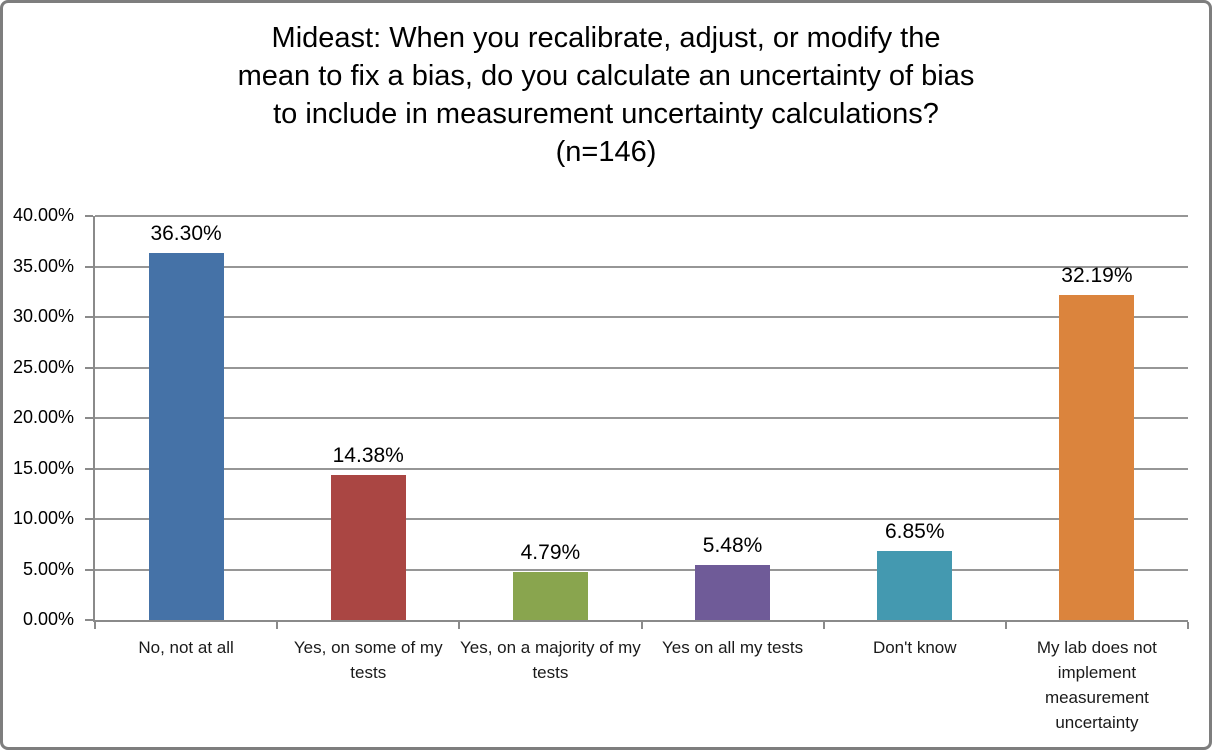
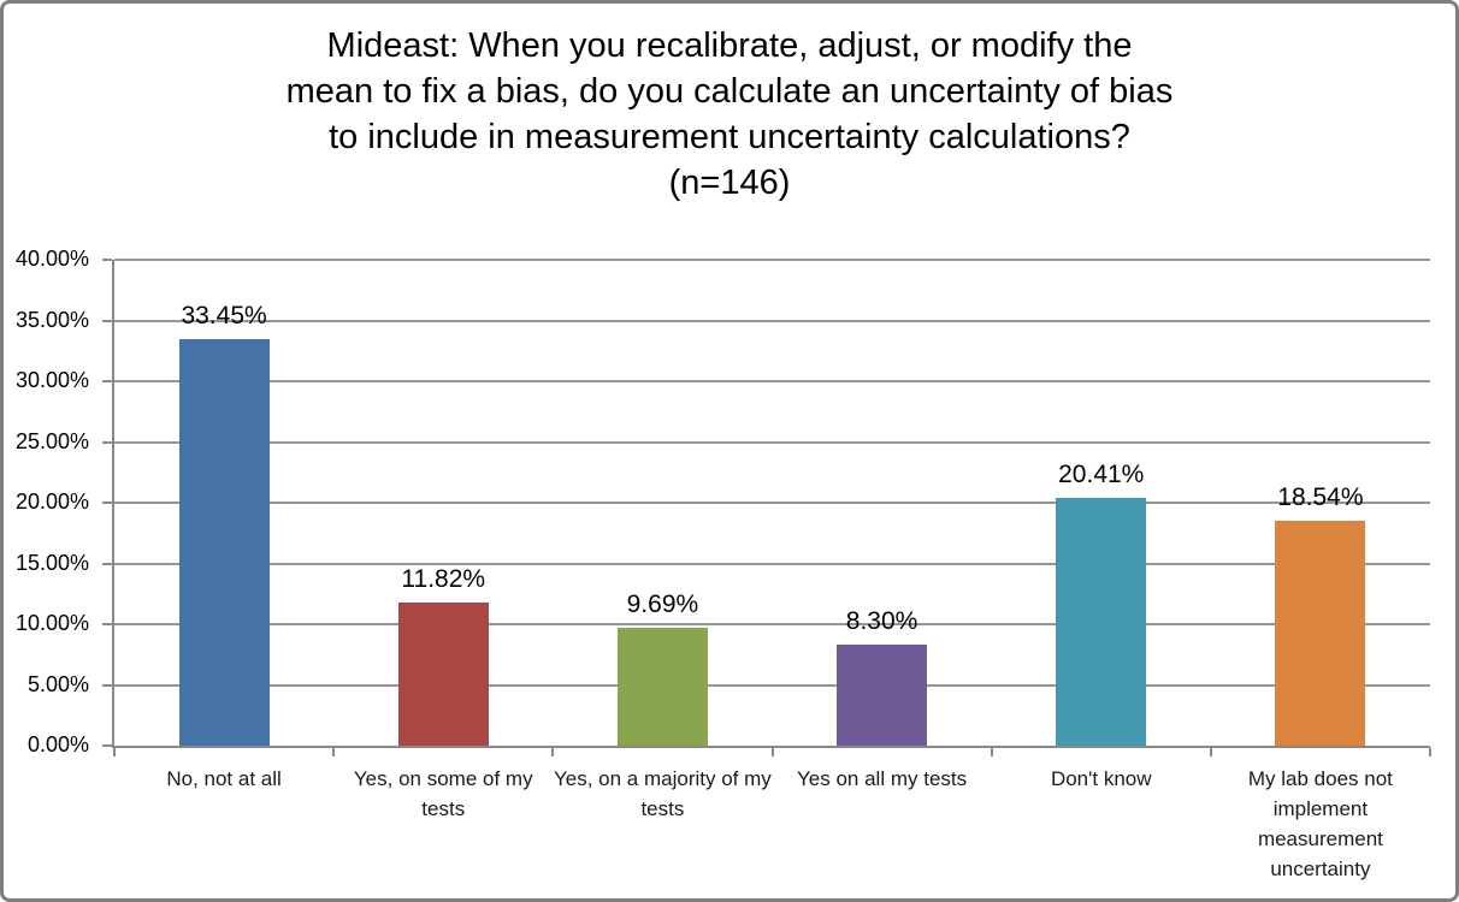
No, not at all: 36.30% -> 33.45%
Yes, on some of my tests: 14.38% -> 11.82%
Yes, on a majority of my tests: 4.79% -> 9.69%
Yes on all my tests: 5.48% -> 8.30%
Don't know: 6.85% -> 20.41%
My lab does not implement measurement uncertainty: 32.19% -> 18.54%
